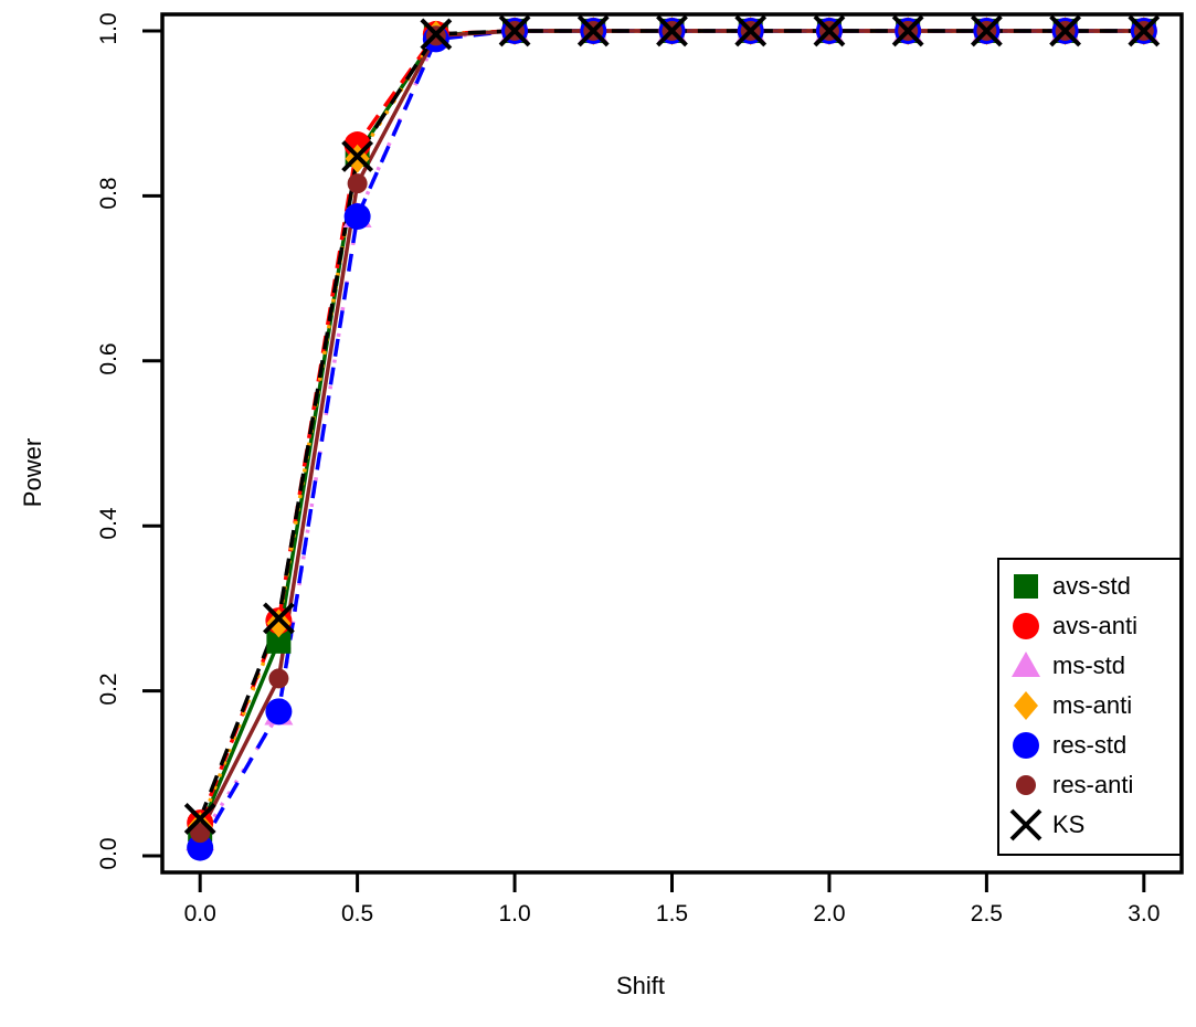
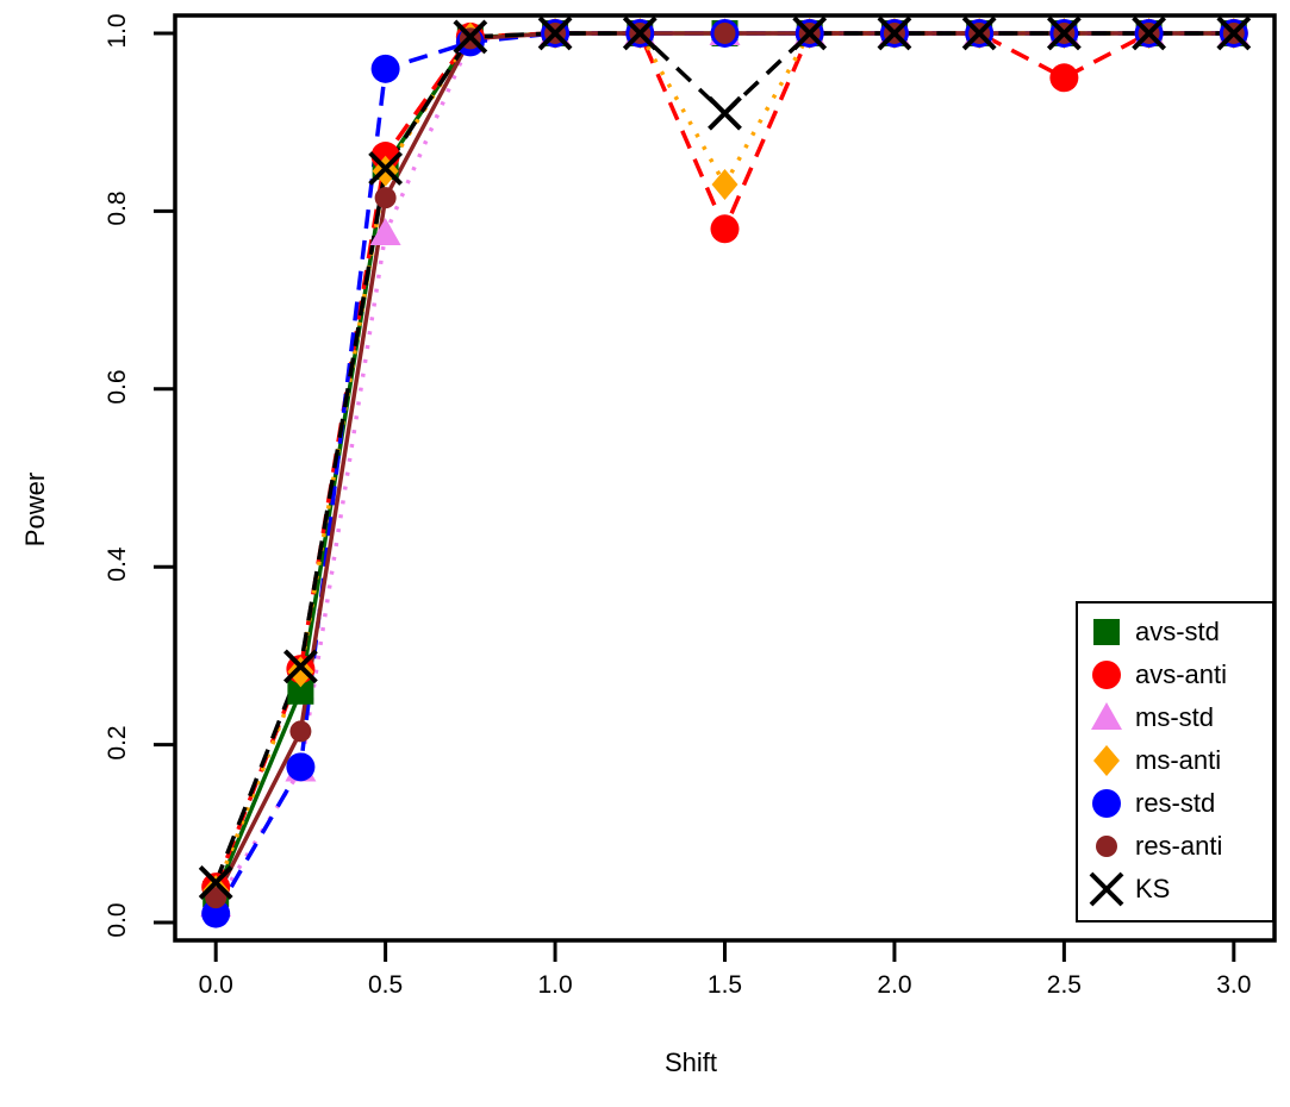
res-std/0.5: 0.78 -> 0.96
avs-anti/1.5: 1.00 -> 0.78
ms-anti/1.5: 1.00 -> 0.83
KS/1.5: 1.00 -> 0.91
avs-anti/2.5: 1.00 -> 0.95
